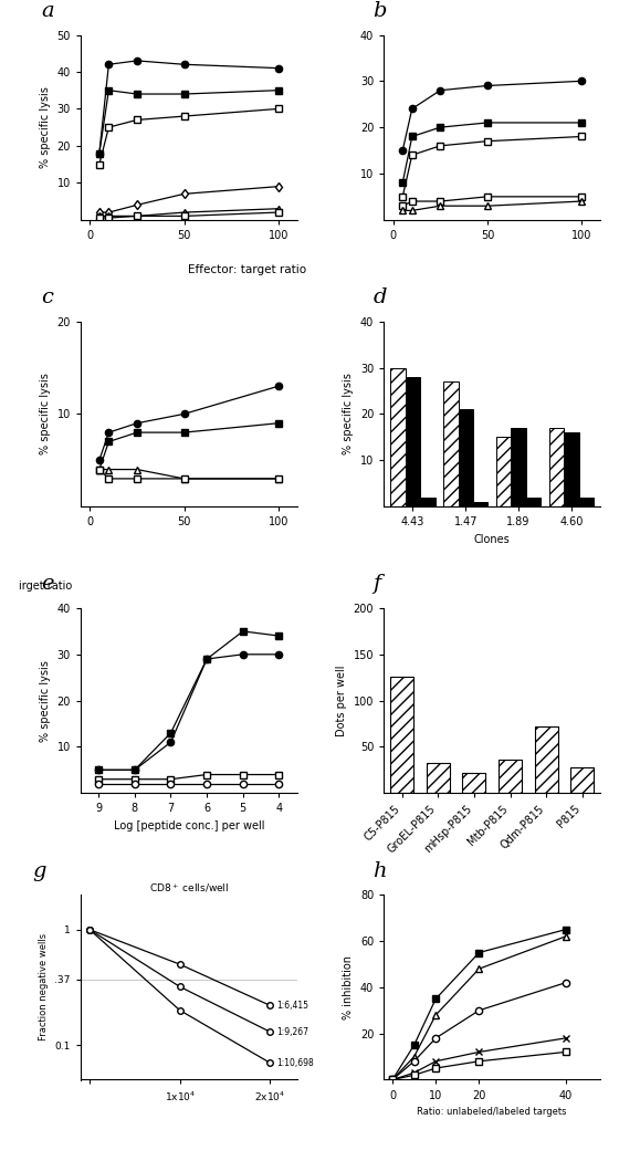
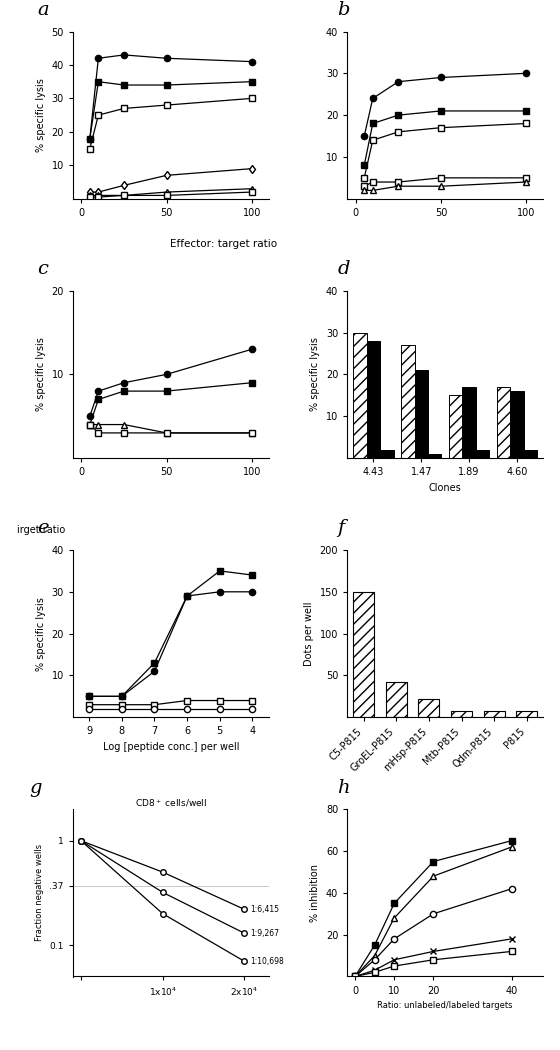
C5-P815: 126 -> 150
GroEL-P815: 32 -> 42
Mtb-P815: 36 -> 7
Qdm-P815: 72 -> 7
P815: 28 -> 7
